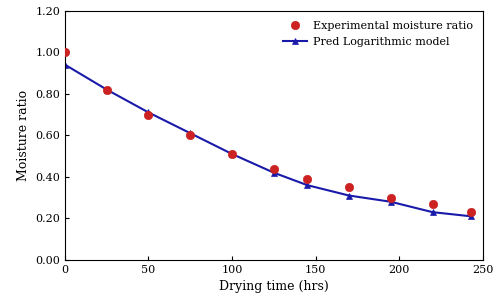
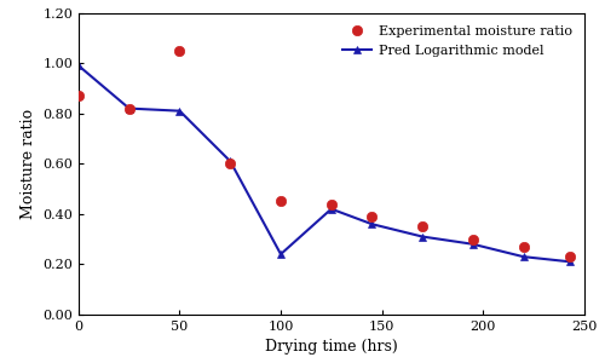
Experimental moisture ratio/0: 1.00 -> 0.87
Pred Logarithmic model/0: 0.94 -> 0.99
Experimental moisture ratio/50: 0.70 -> 1.05
Pred Logarithmic model/50: 0.71 -> 0.81
Experimental moisture ratio/100: 0.51 -> 0.45
Pred Logarithmic model/100: 0.51 -> 0.24
